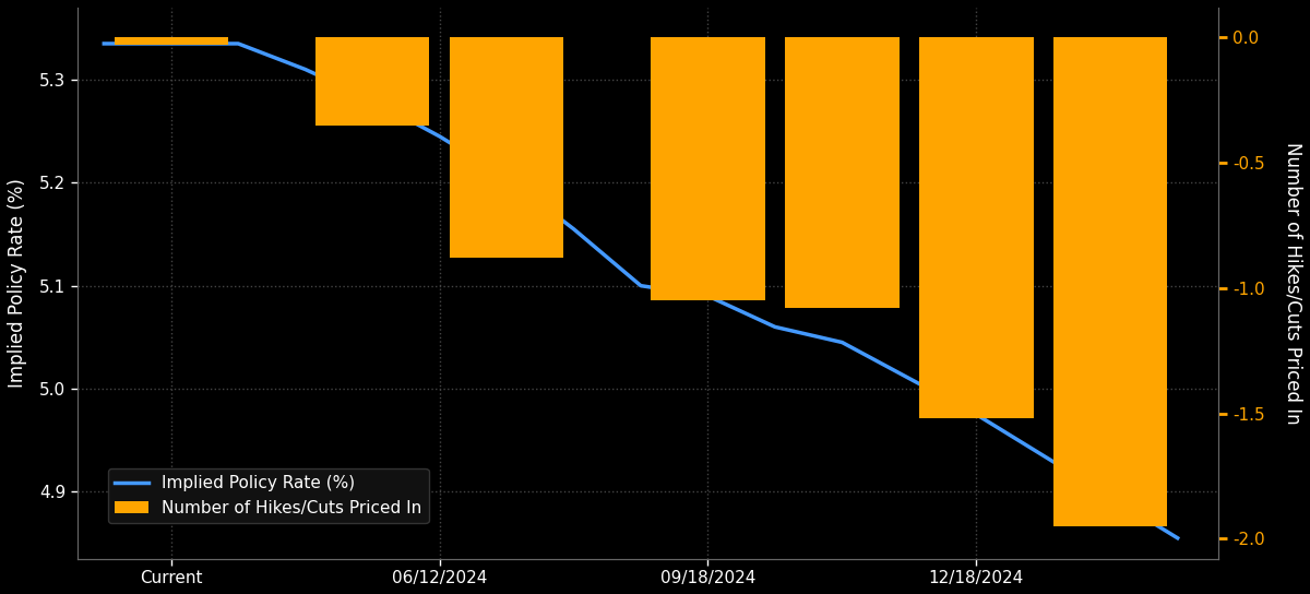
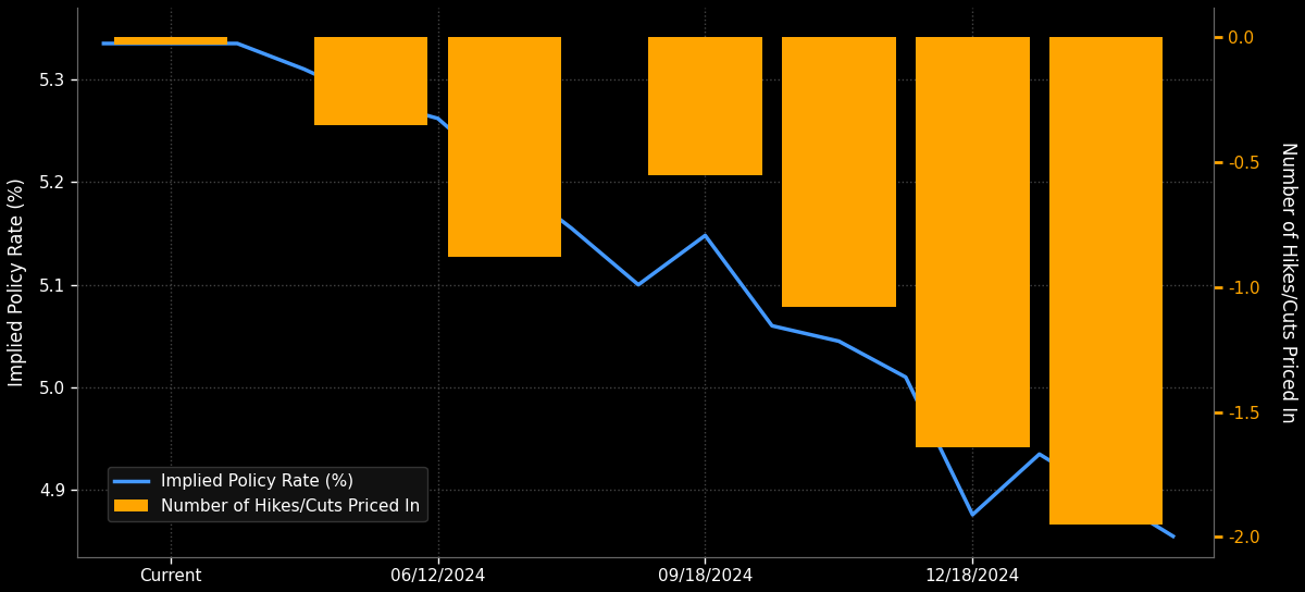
Implied Policy Rate (%)/06/12/2024: 5.245 -> 5.262
Number of Hikes/Cuts Priced In/09/18/2024: -1.05 -> -0.55
Implied Policy Rate (%)/09/18/2024: 5.090 -> 5.148
Number of Hikes/Cuts Priced In/12/18/2024: -1.52 -> -1.64
Implied Policy Rate (%)/12/18/2024: 4.975 -> 4.876
